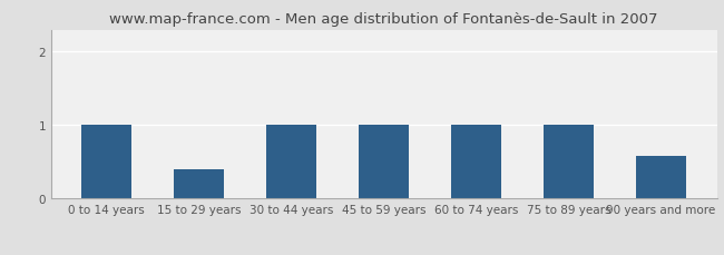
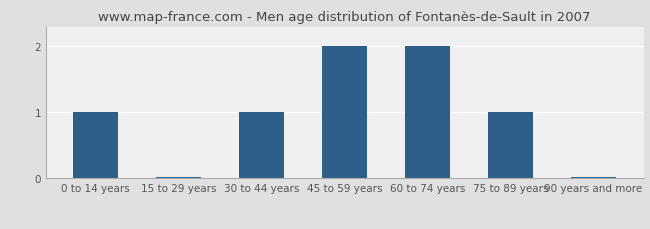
15 to 29 years: 0.40 -> 0.02
45 to 59 years: 1.00 -> 2.00
60 to 74 years: 1.00 -> 2.00
90 years and more: 0.58 -> 0.02
